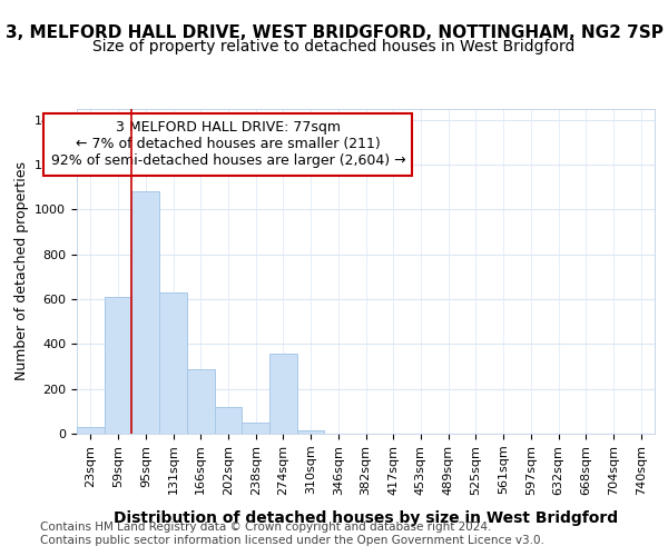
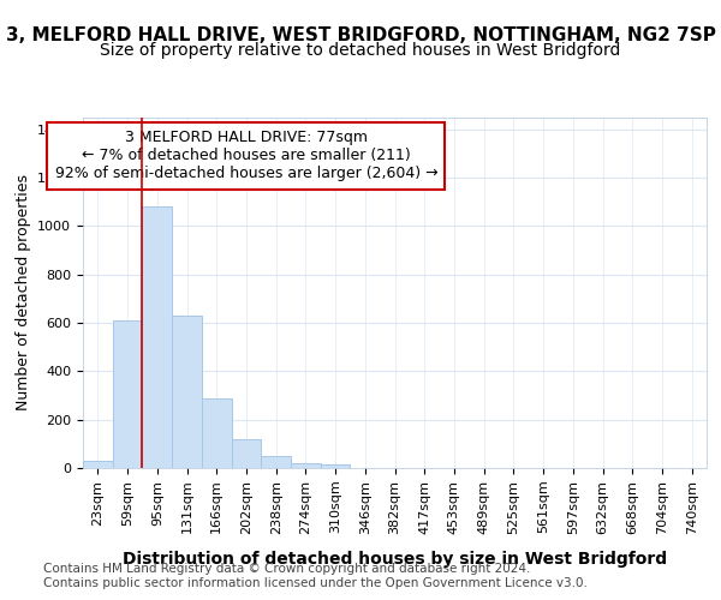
274sqm: 355 -> 20
